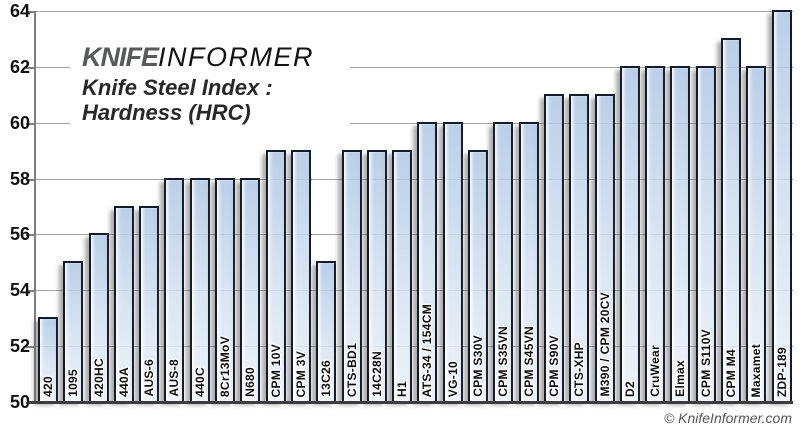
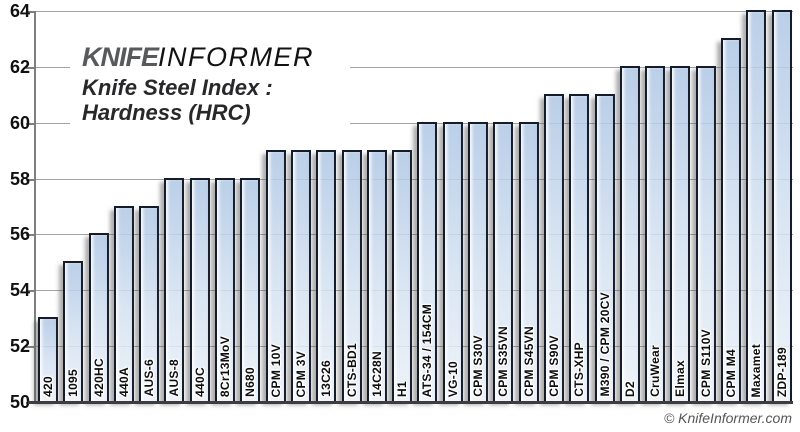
13C26: 55 -> 59
CPM S30V: 59 -> 60
Maxamet: 62 -> 64
